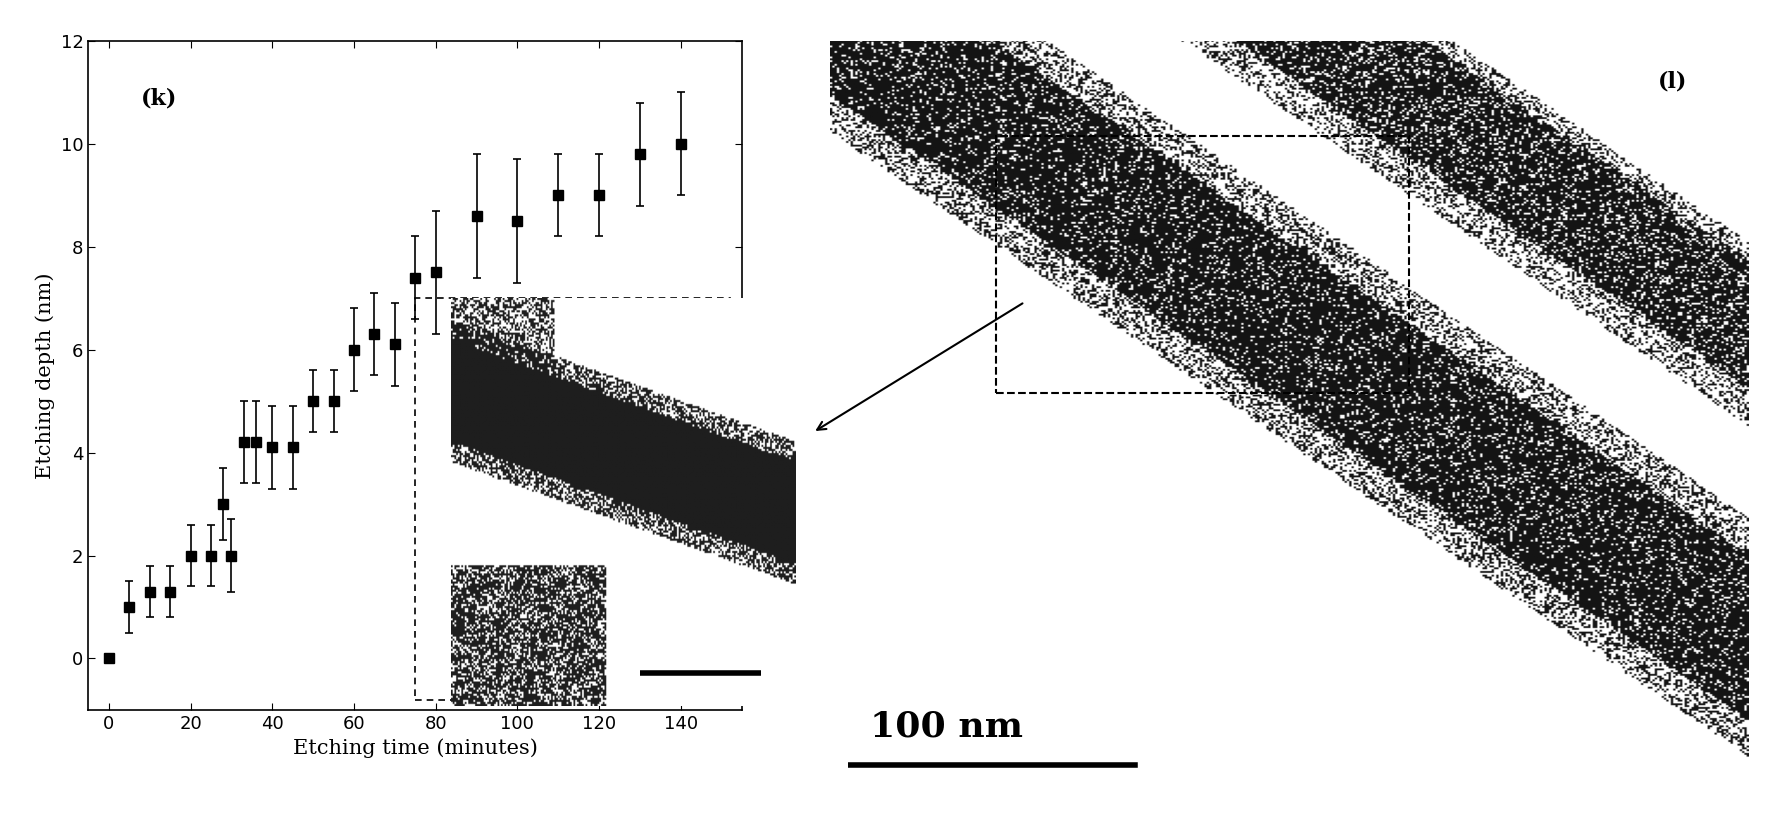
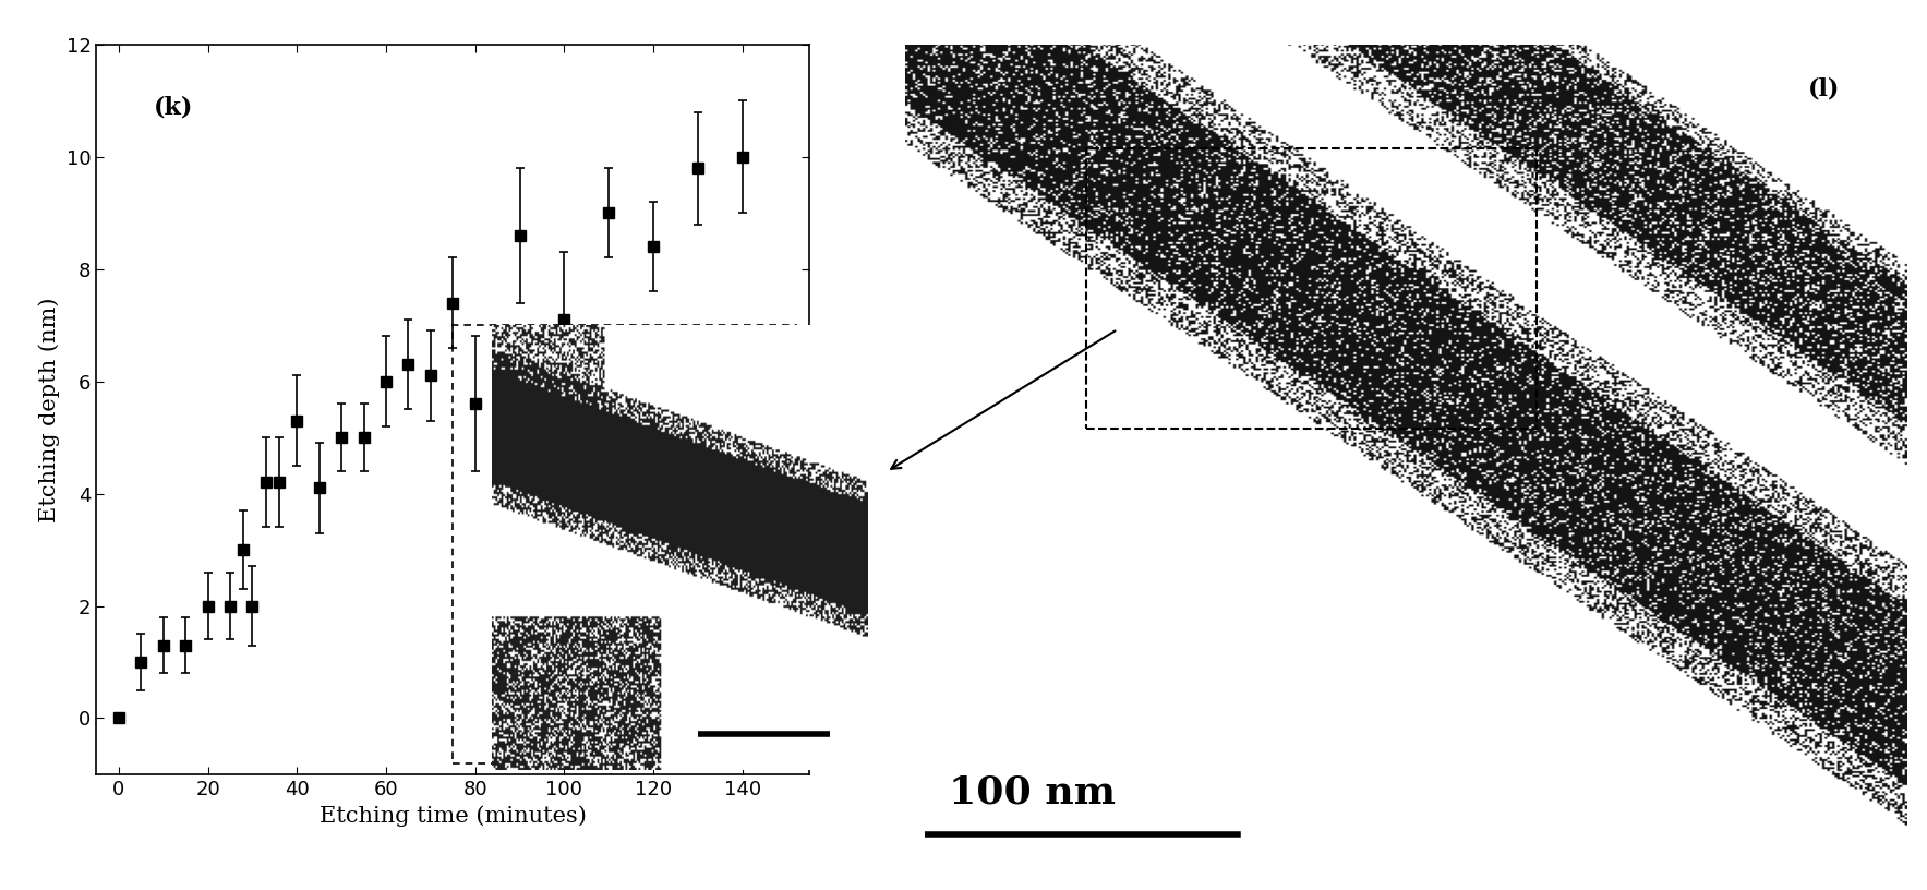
40: 4.1 -> 5.3
80: 7.5 -> 5.6
100: 8.5 -> 7.1
120: 9.0 -> 8.4
